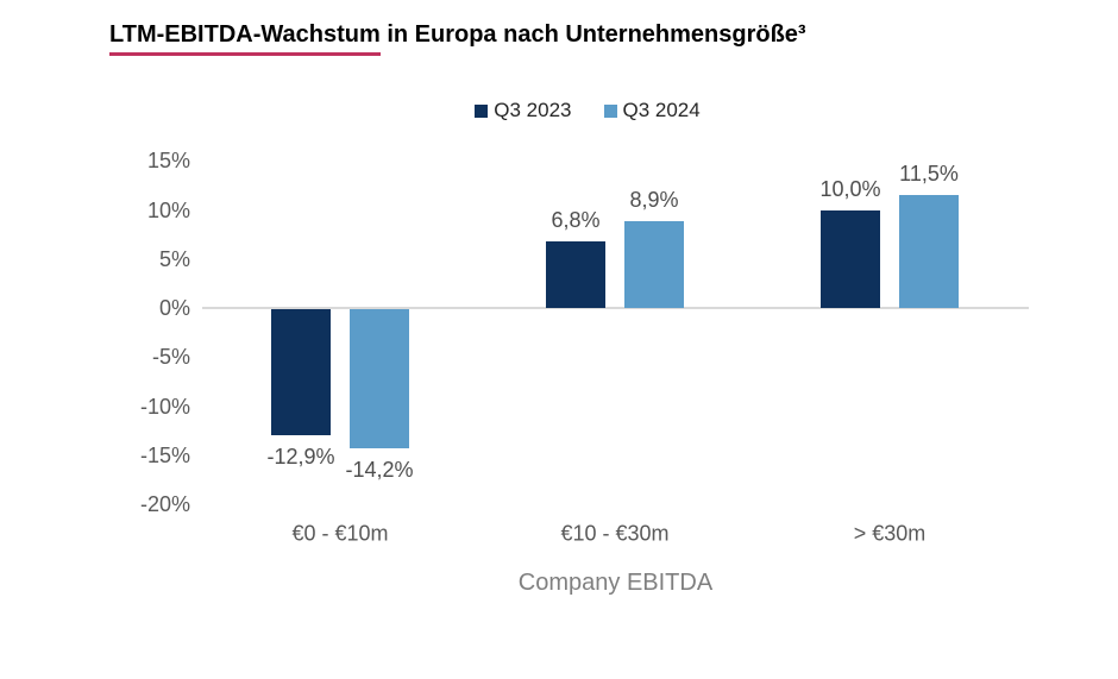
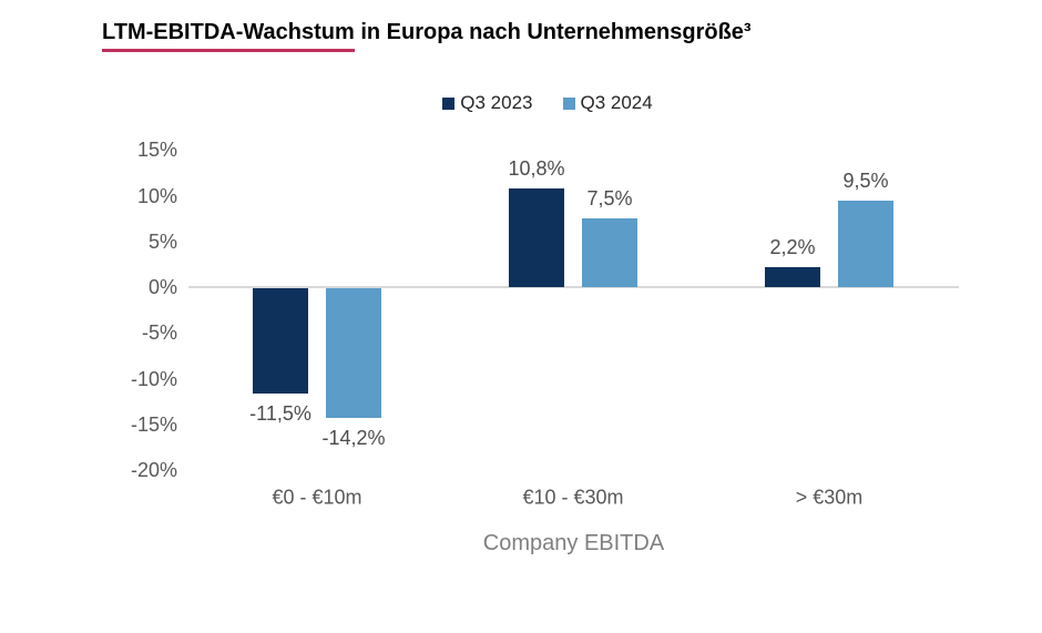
Q3 2023/€0 - €10m: -12,9% -> -11,5%
Q3 2023/€10 - €30m: 6,8% -> 10,8%
Q3 2024/€10 - €30m: 8,9% -> 7,5%
Q3 2023/> €30m: 10,0% -> 2,2%
Q3 2024/> €30m: 11,5% -> 9,5%
